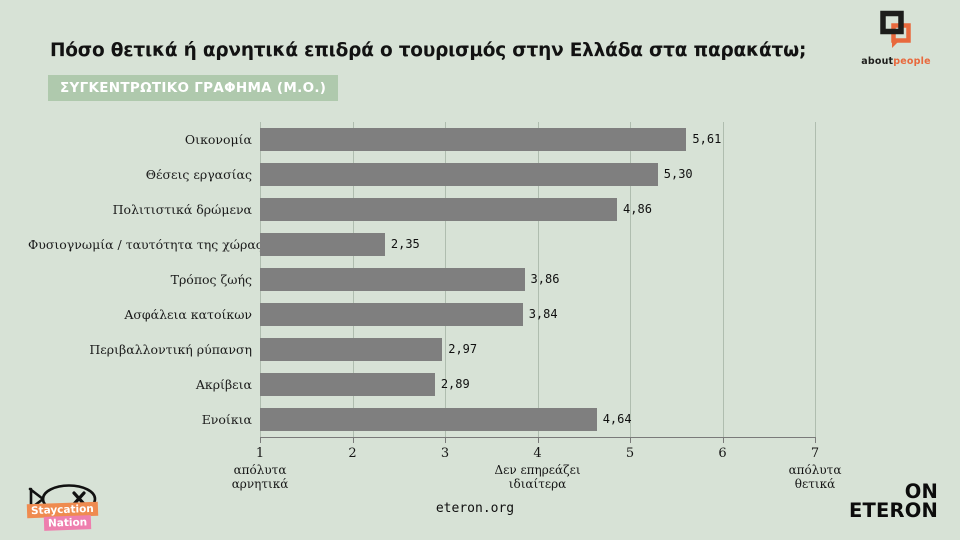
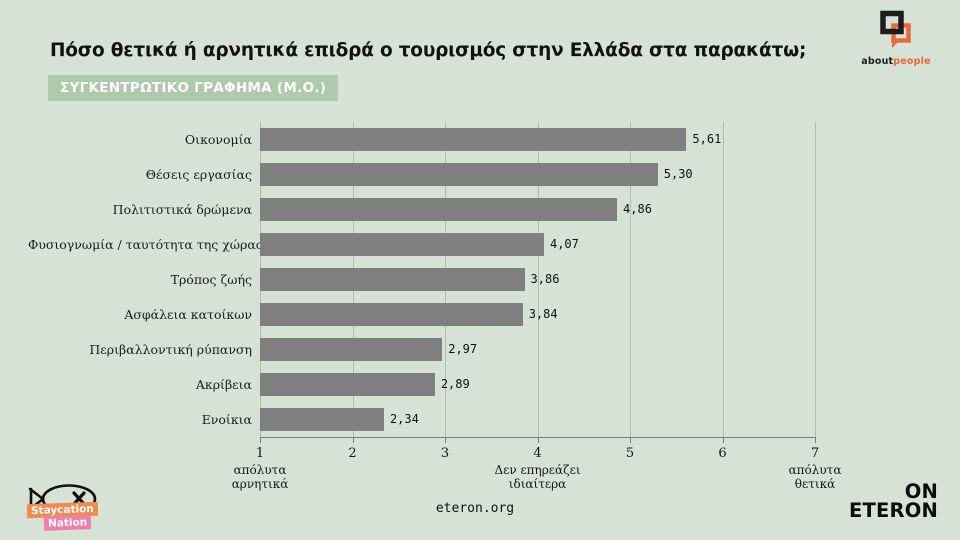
Φυσιογνωμία / ταυτότητα της χώρας: 2,35 -> 4,07
Ενοίκια: 4,64 -> 2,34
